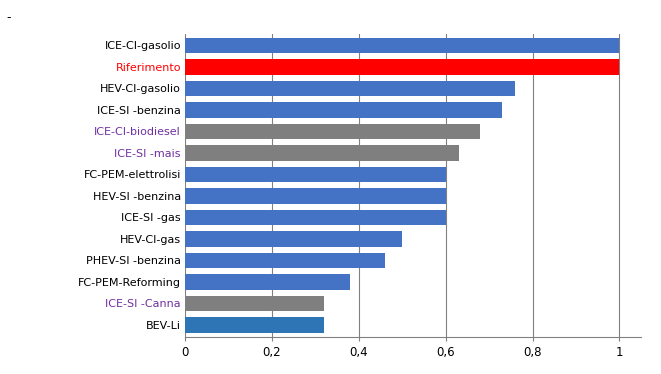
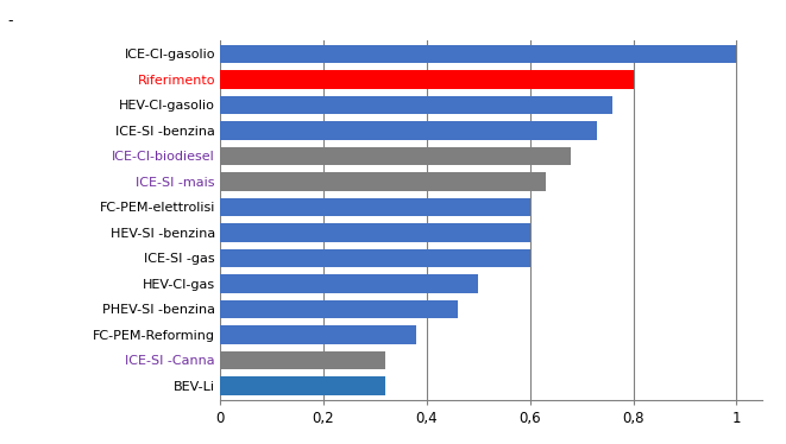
Riferimento: 1,00 -> 0,80
